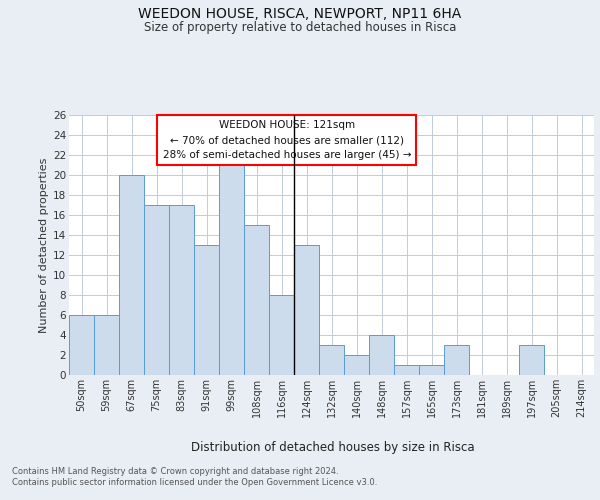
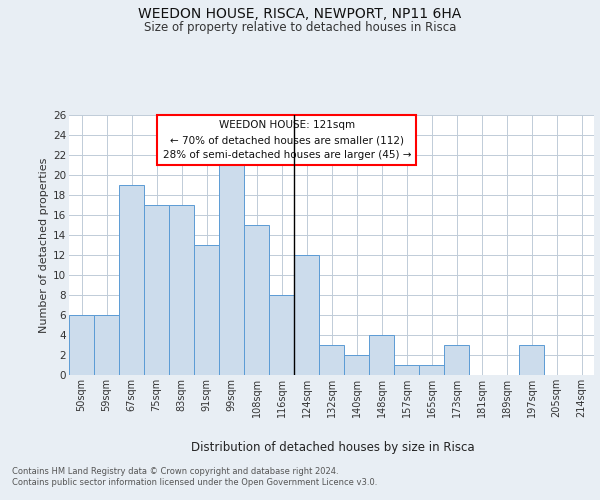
67sqm: 20 -> 19
124sqm: 13 -> 12
